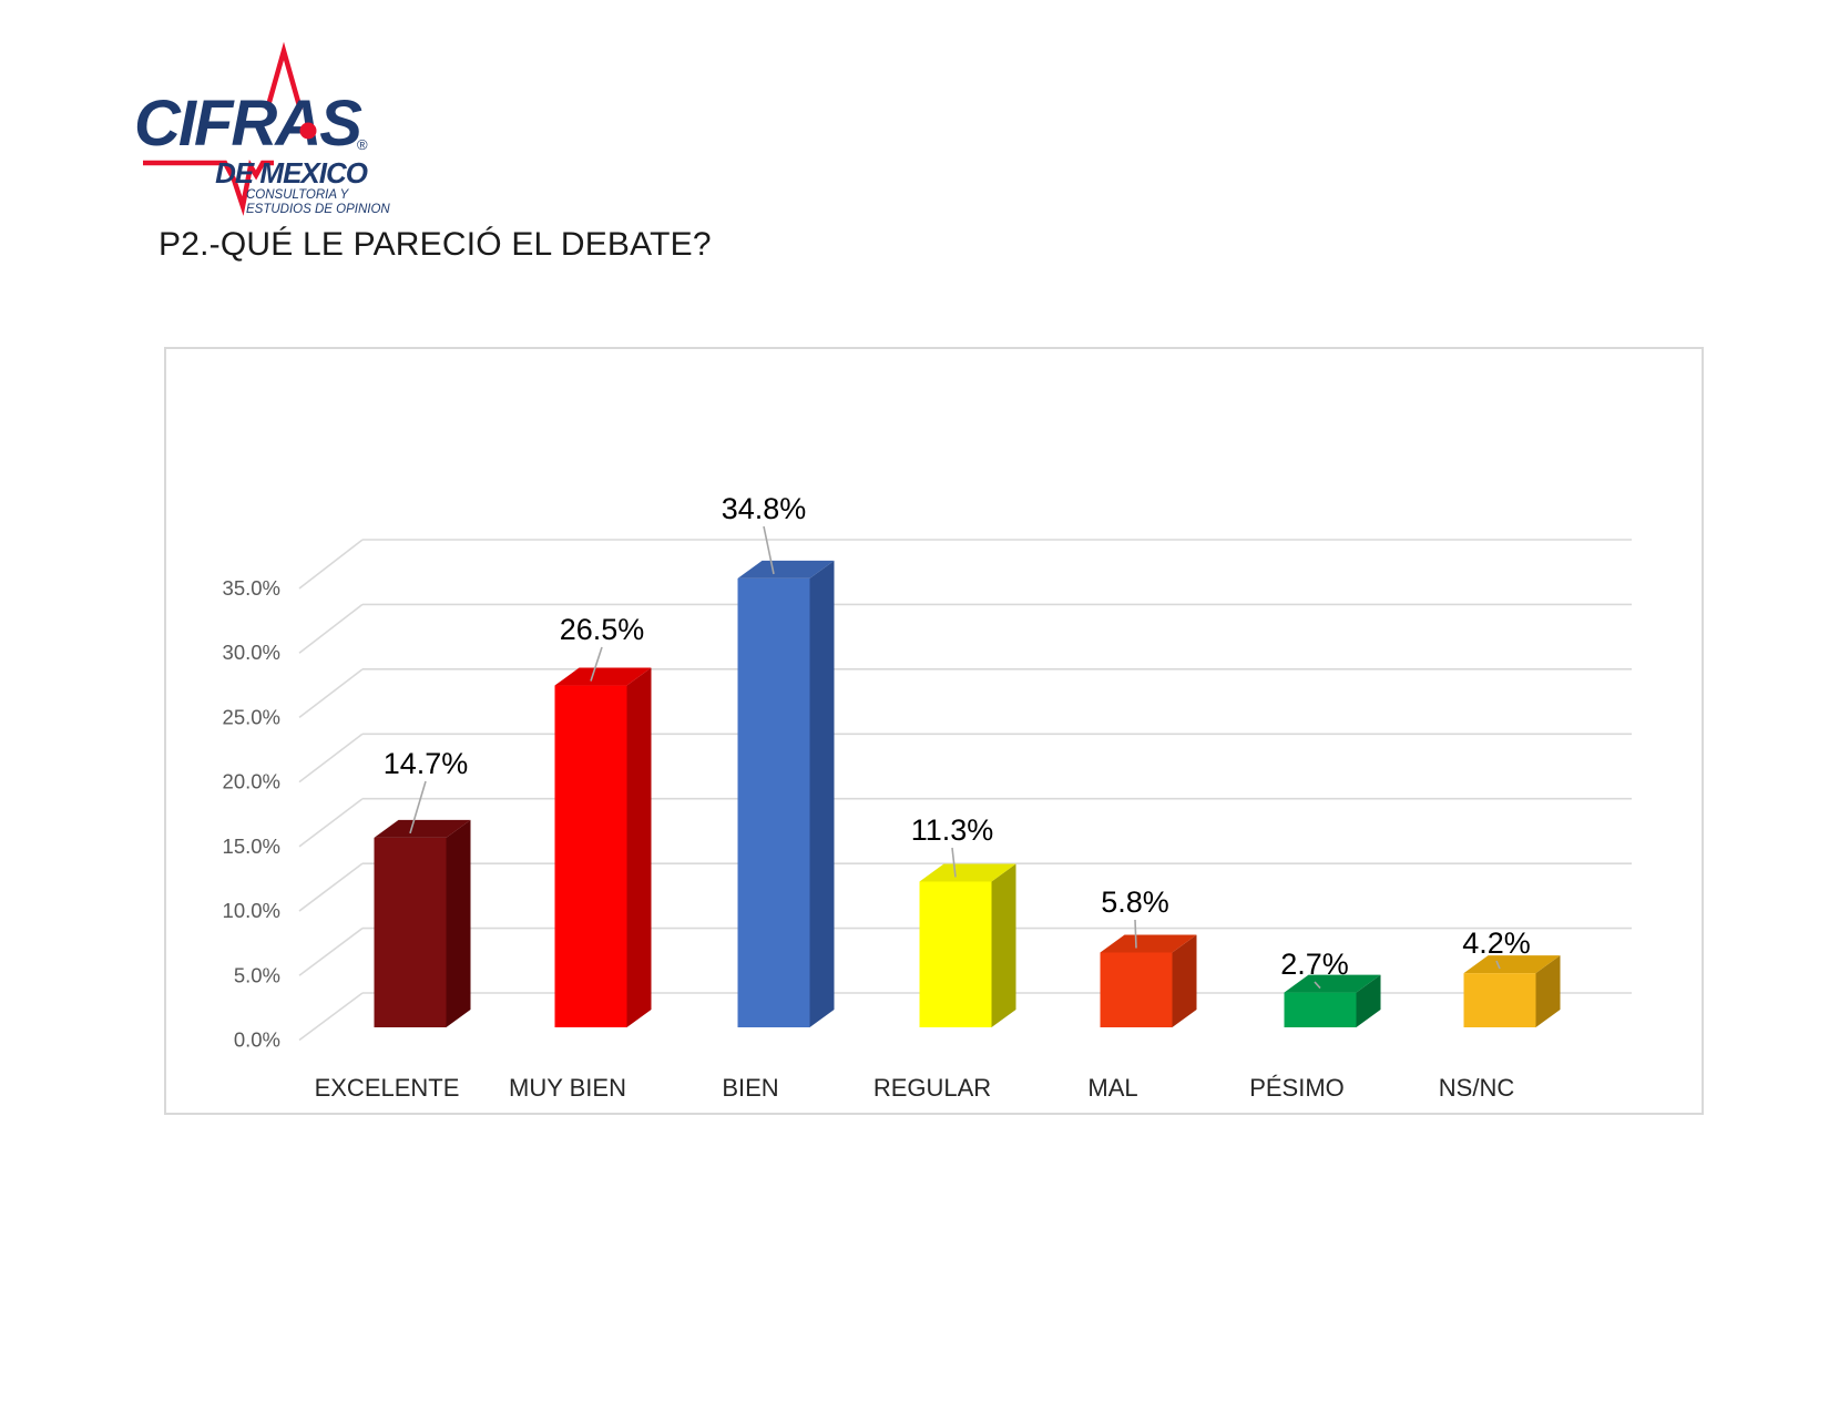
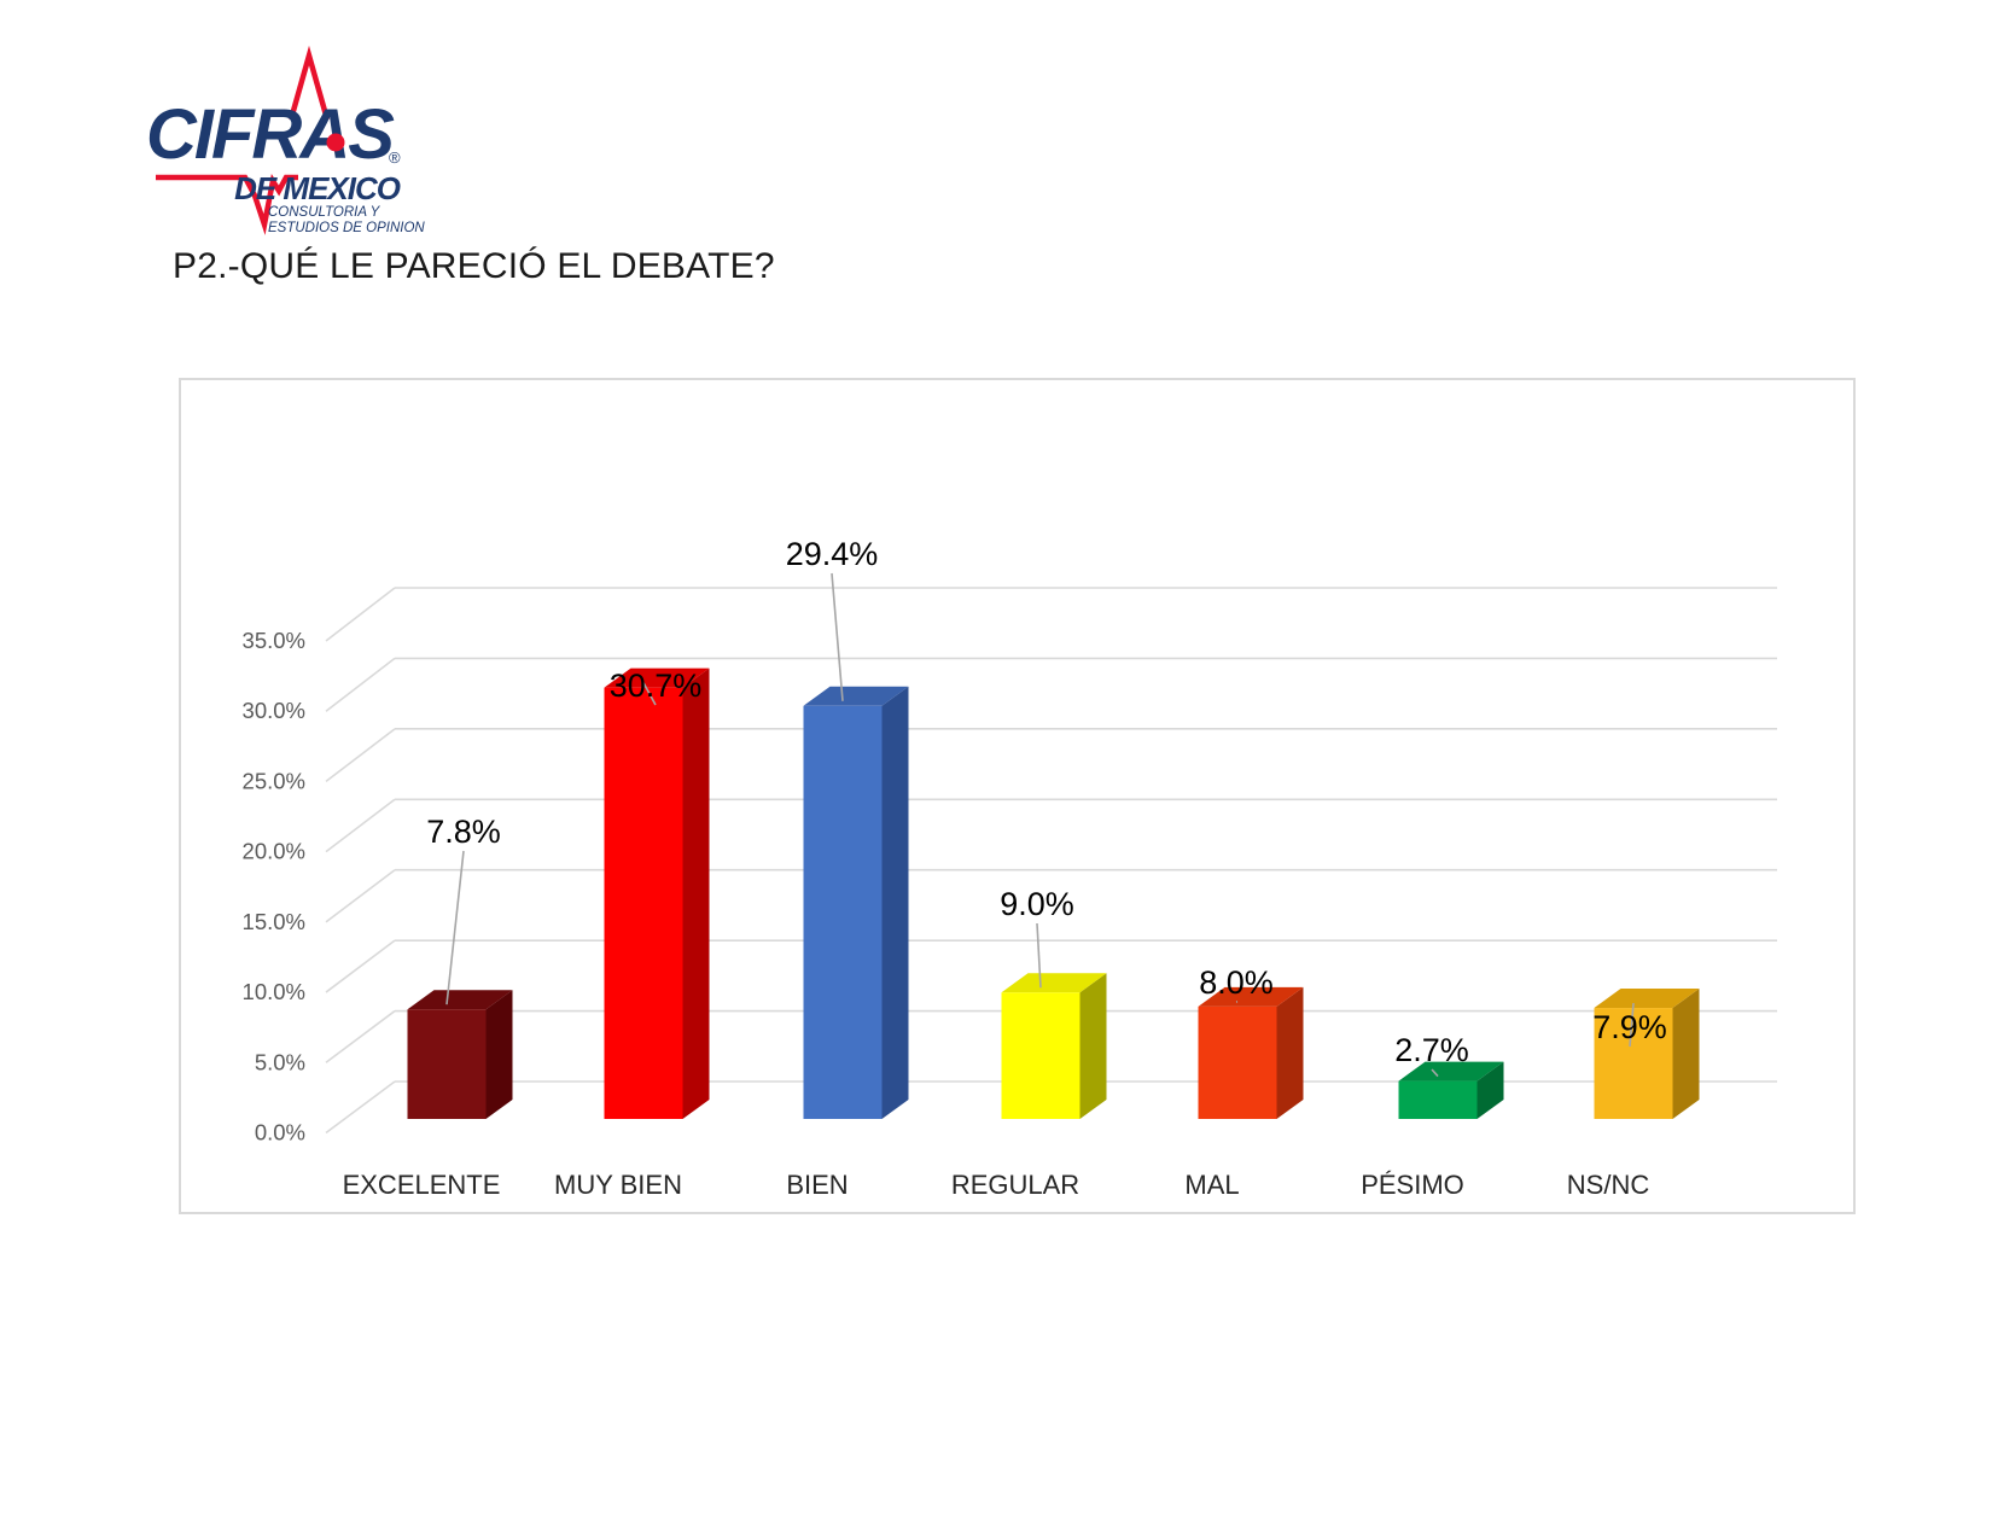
EXCELENTE: 14.7% -> 7.8%
MUY BIEN: 26.5% -> 30.7%
BIEN: 34.8% -> 29.4%
REGULAR: 11.3% -> 9.0%
MAL: 5.8% -> 8.0%
NS/NC: 4.2% -> 7.9%
